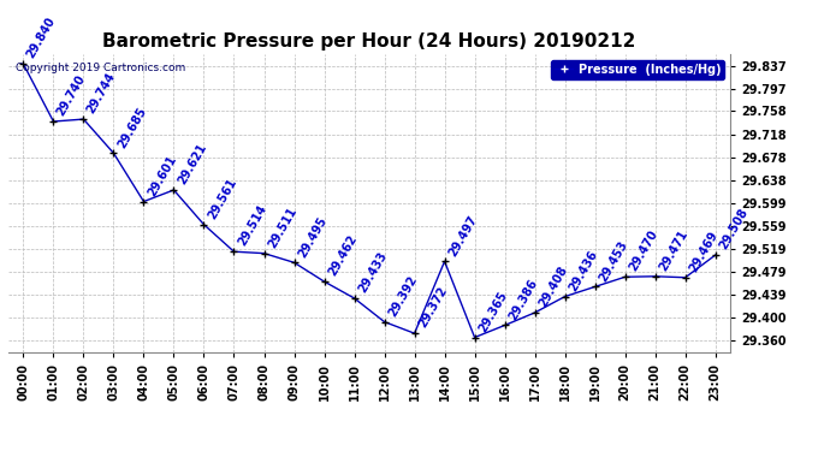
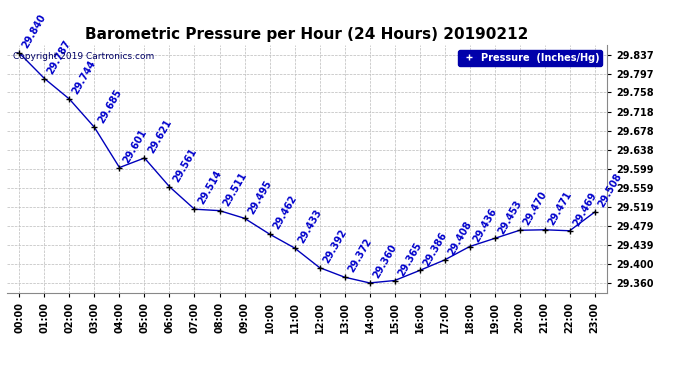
01:00: 29.740 -> 29.787
14:00: 29.497 -> 29.360
